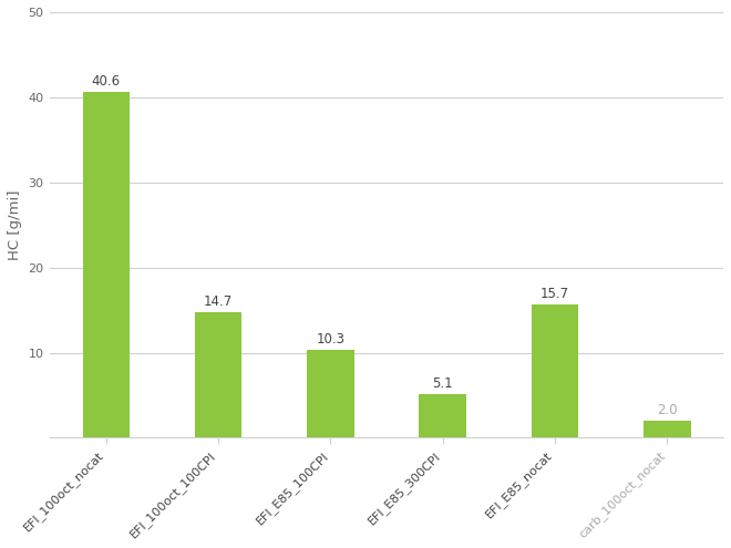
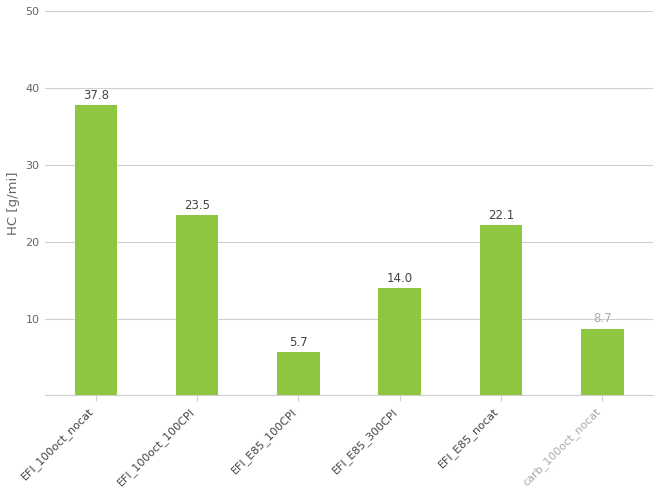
EFI_100oct_nocat: 40.6 -> 37.8
EFI_100oct_100CPI: 14.7 -> 23.5
EFI_E85_100CPI: 10.3 -> 5.7
EFI_E85_300CPI: 5.1 -> 14.0
EFI_E85_nocat: 15.7 -> 22.1
carb_100oct_nocat: 2.0 -> 8.7
